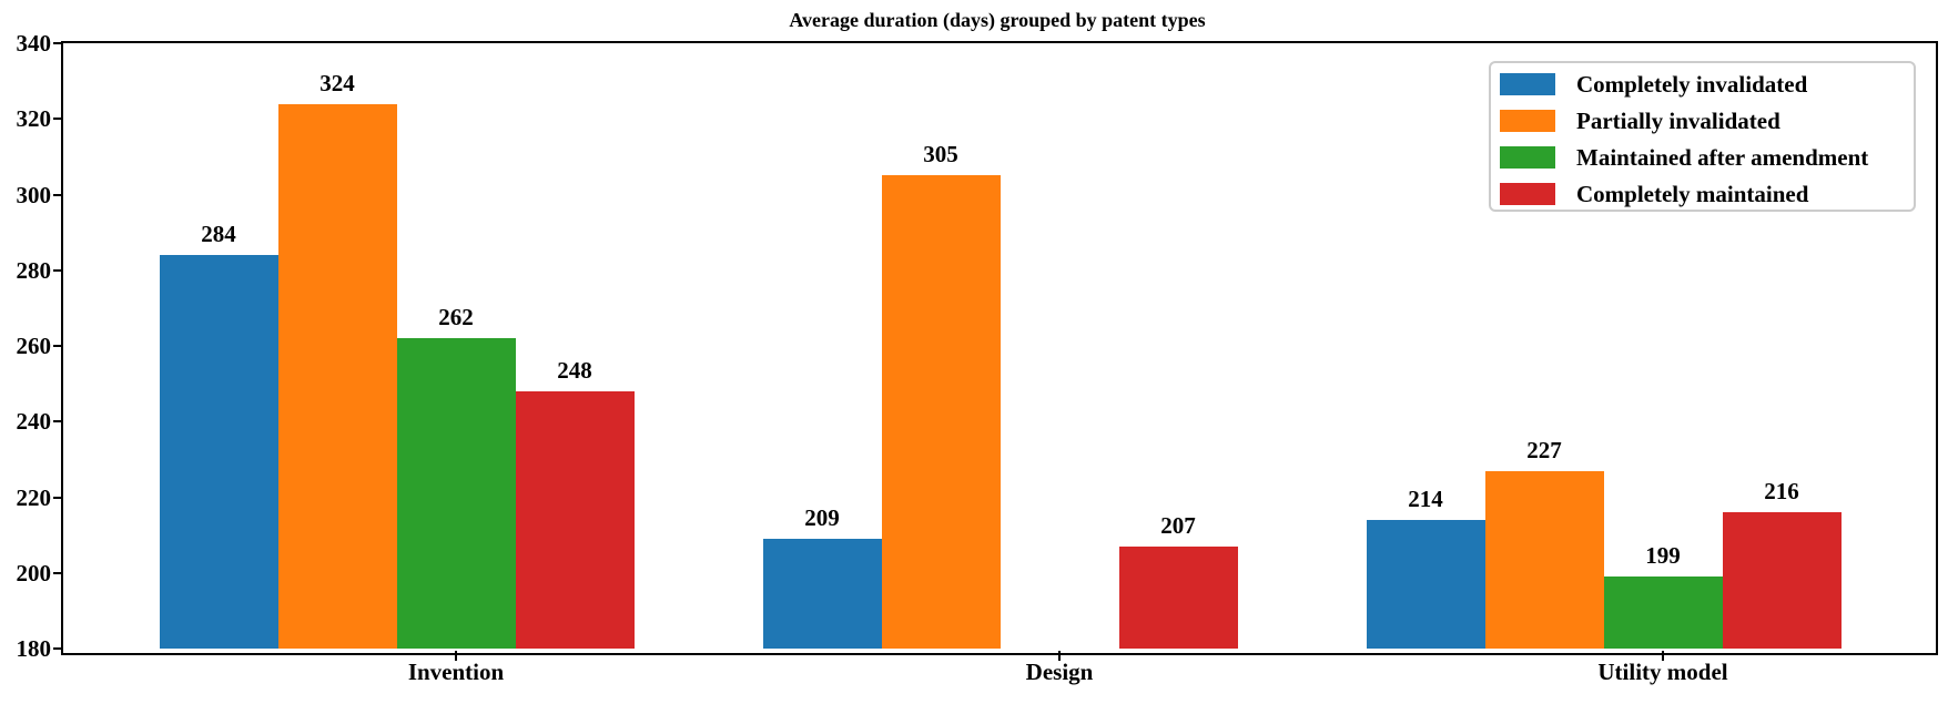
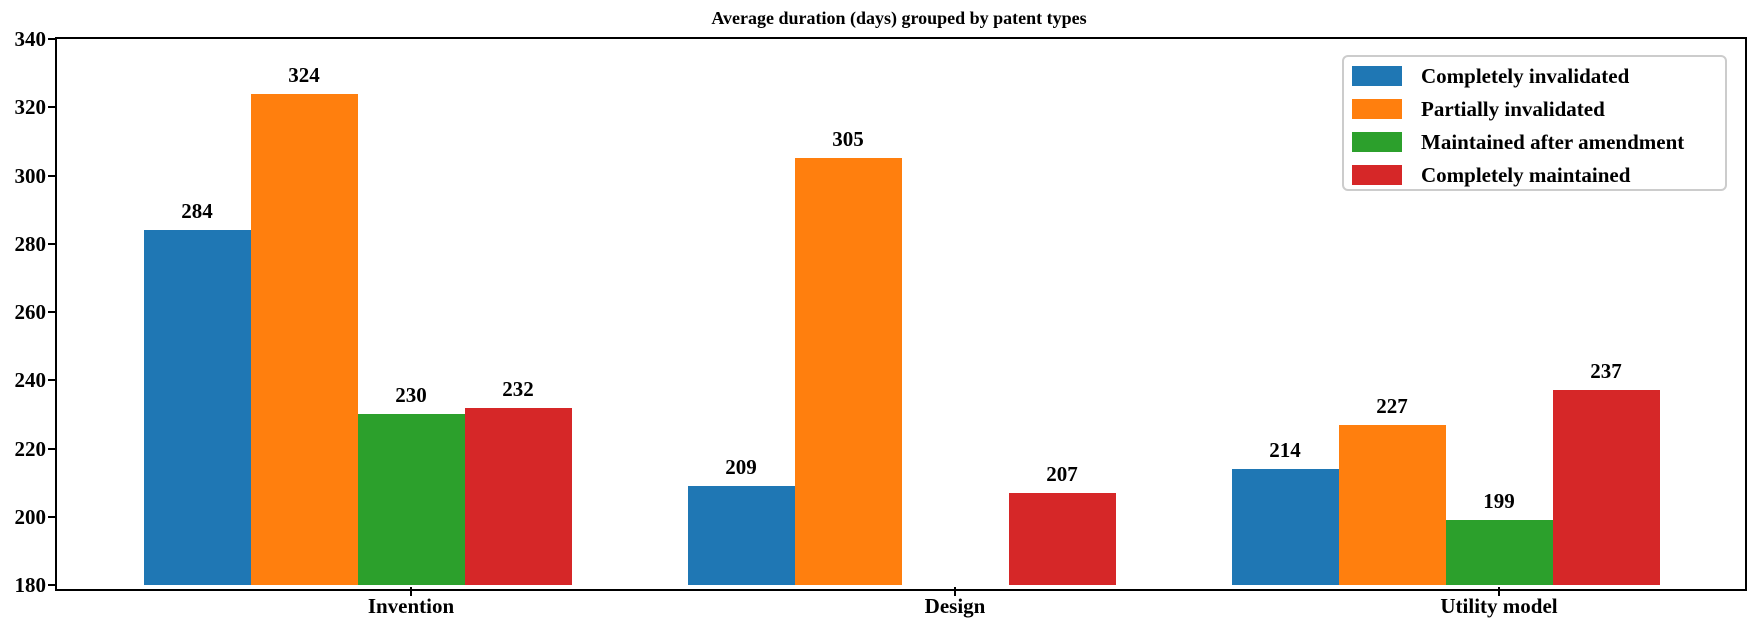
Maintained after amendment/Invention: 262 -> 230
Completely maintained/Invention: 248 -> 232
Completely maintained/Utility model: 216 -> 237
